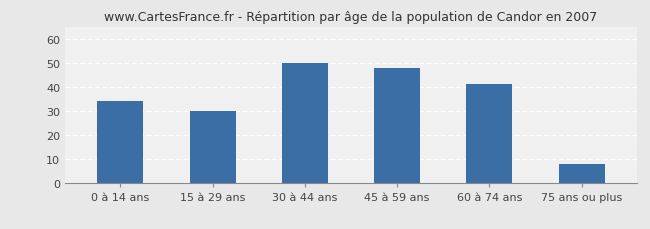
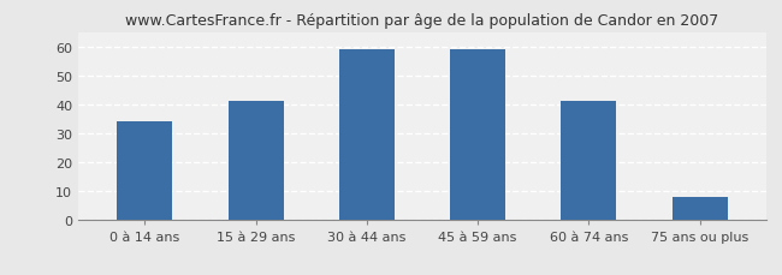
15 à 29 ans: 30 -> 41
30 à 44 ans: 50 -> 59
45 à 59 ans: 48 -> 59
